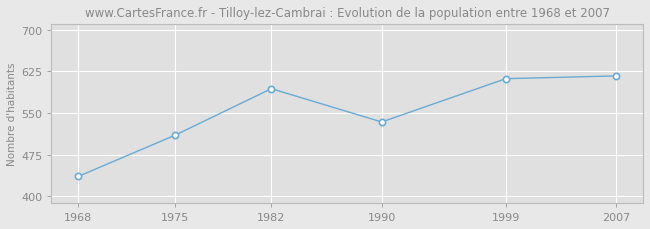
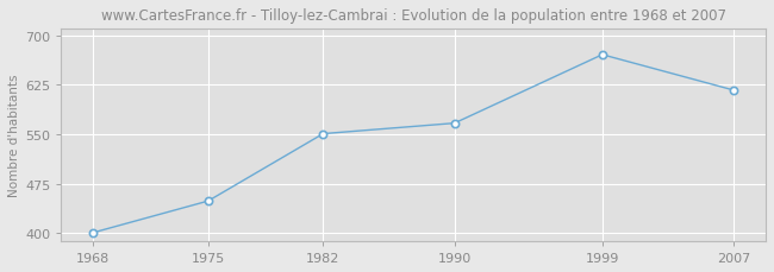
1968: 436 -> 401
1975: 510 -> 449
1982: 594 -> 551
1990: 534 -> 567
1999: 612 -> 671
